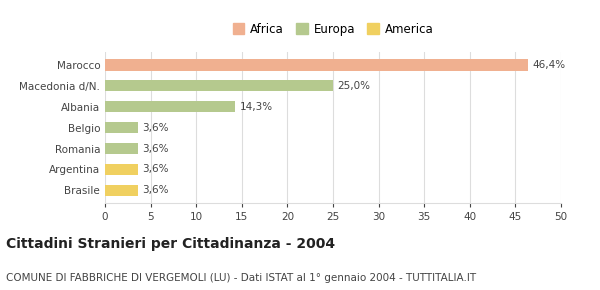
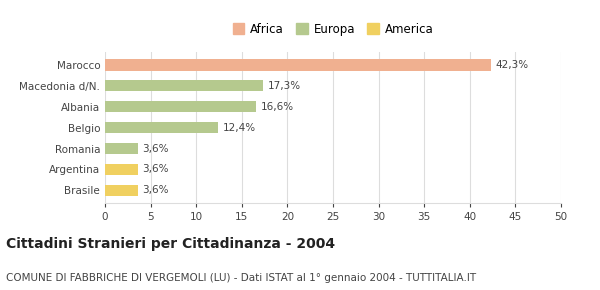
Marocco: 46,4% -> 42,3%
Macedonia d/N.: 25,0% -> 17,3%
Albania: 14,3% -> 16,6%
Belgio: 3,6% -> 12,4%
